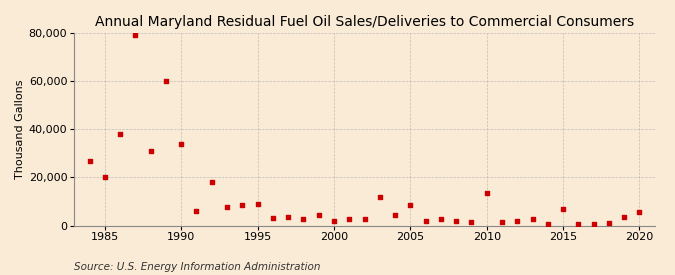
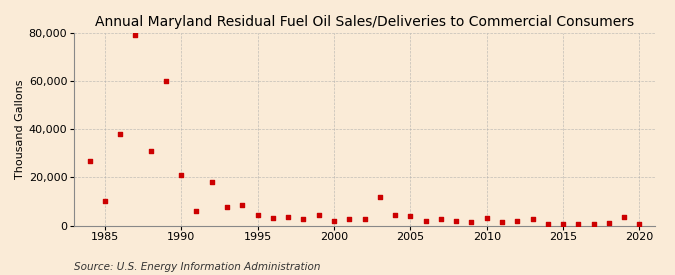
1985: 20,000 -> 10,000
1990: 34,000 -> 21,000
1995: 9,000 -> 4,500
2005: 8,500 -> 4,000
2010: 13,500 -> 3,000
2015: 7,000 -> 500
2020: 5,500 -> 500
